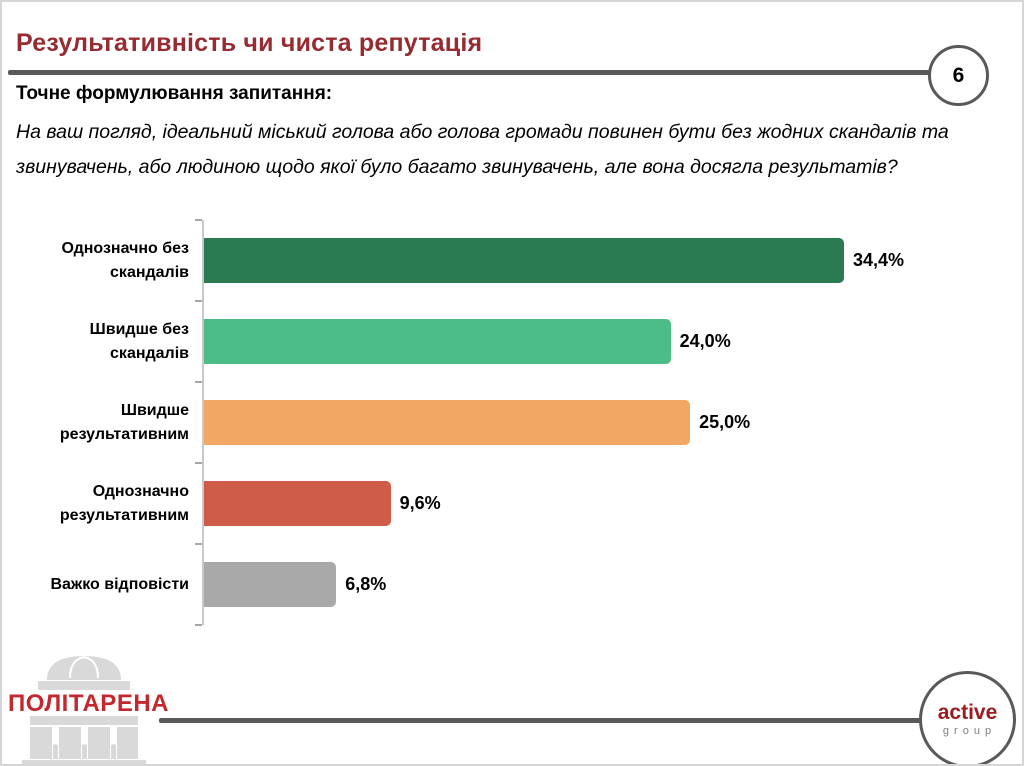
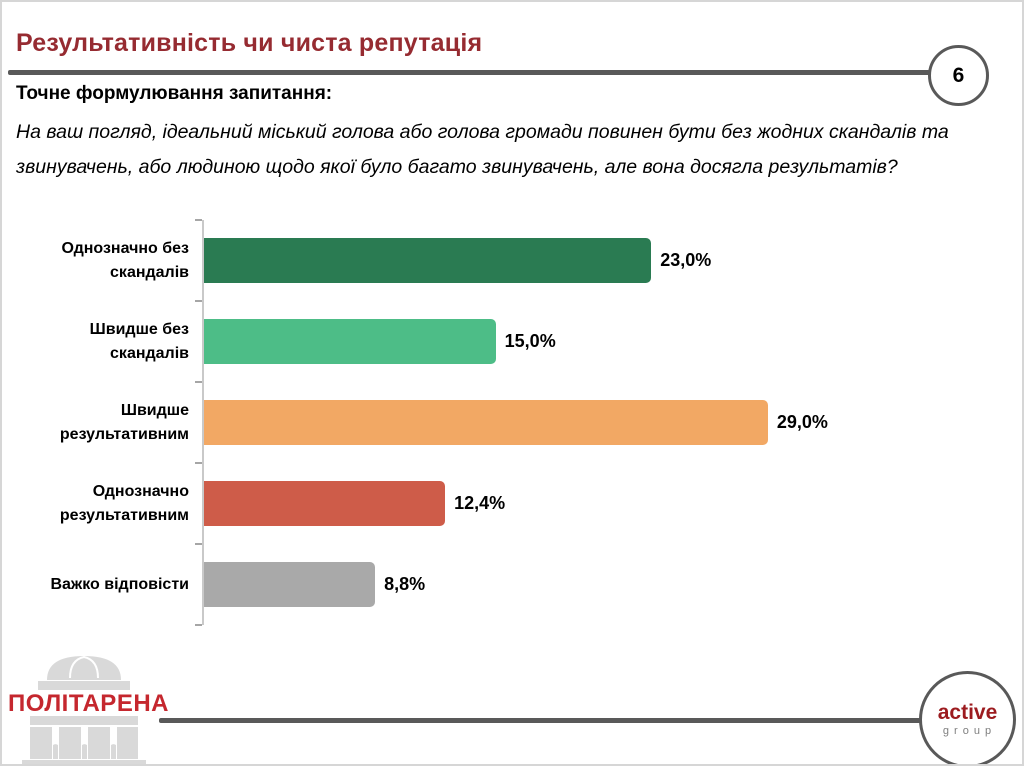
Однозначно без скандалів: 34,4% -> 23,0%
Швидше без скандалів: 24,0% -> 15,0%
Швидше результативним: 25,0% -> 29,0%
Однозначно результативним: 9,6% -> 12,4%
Важко відповісти: 6,8% -> 8,8%
